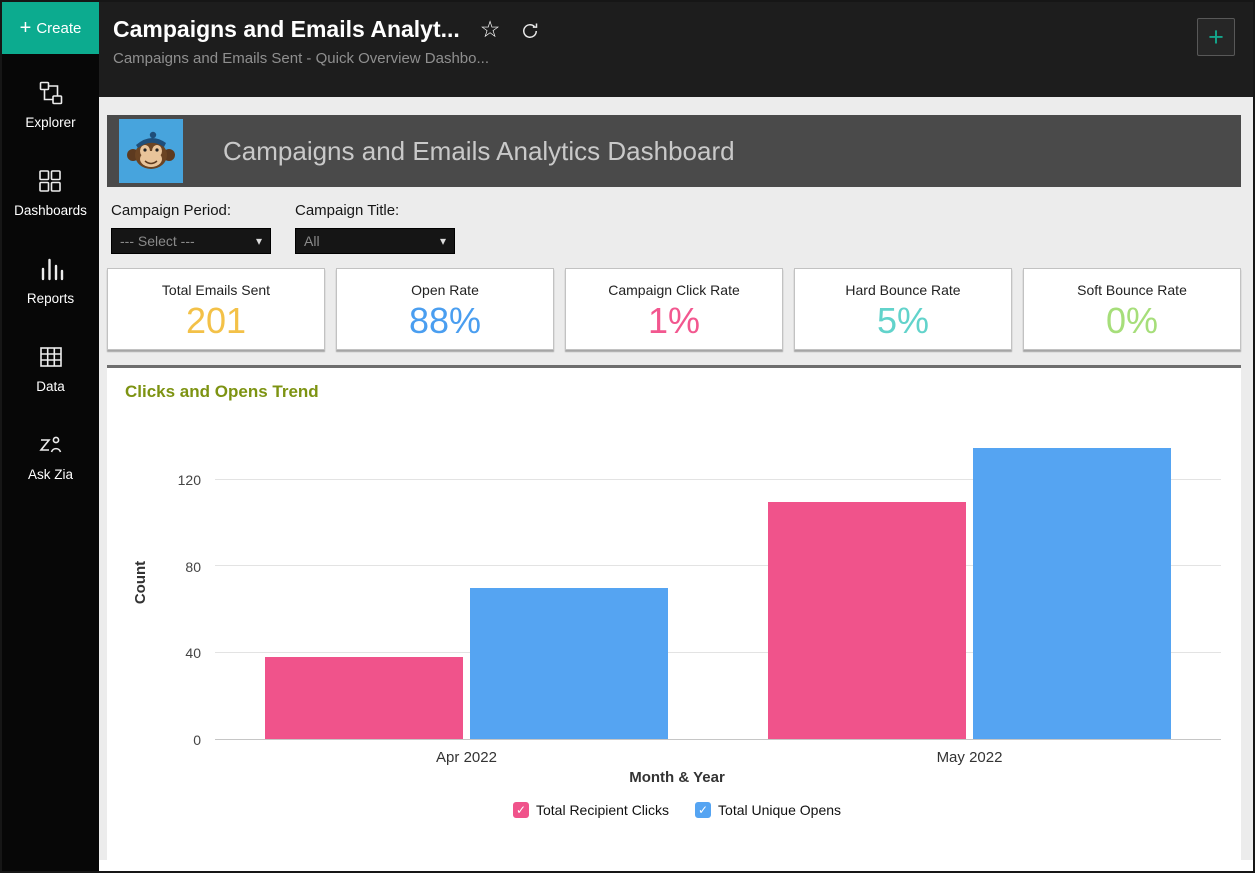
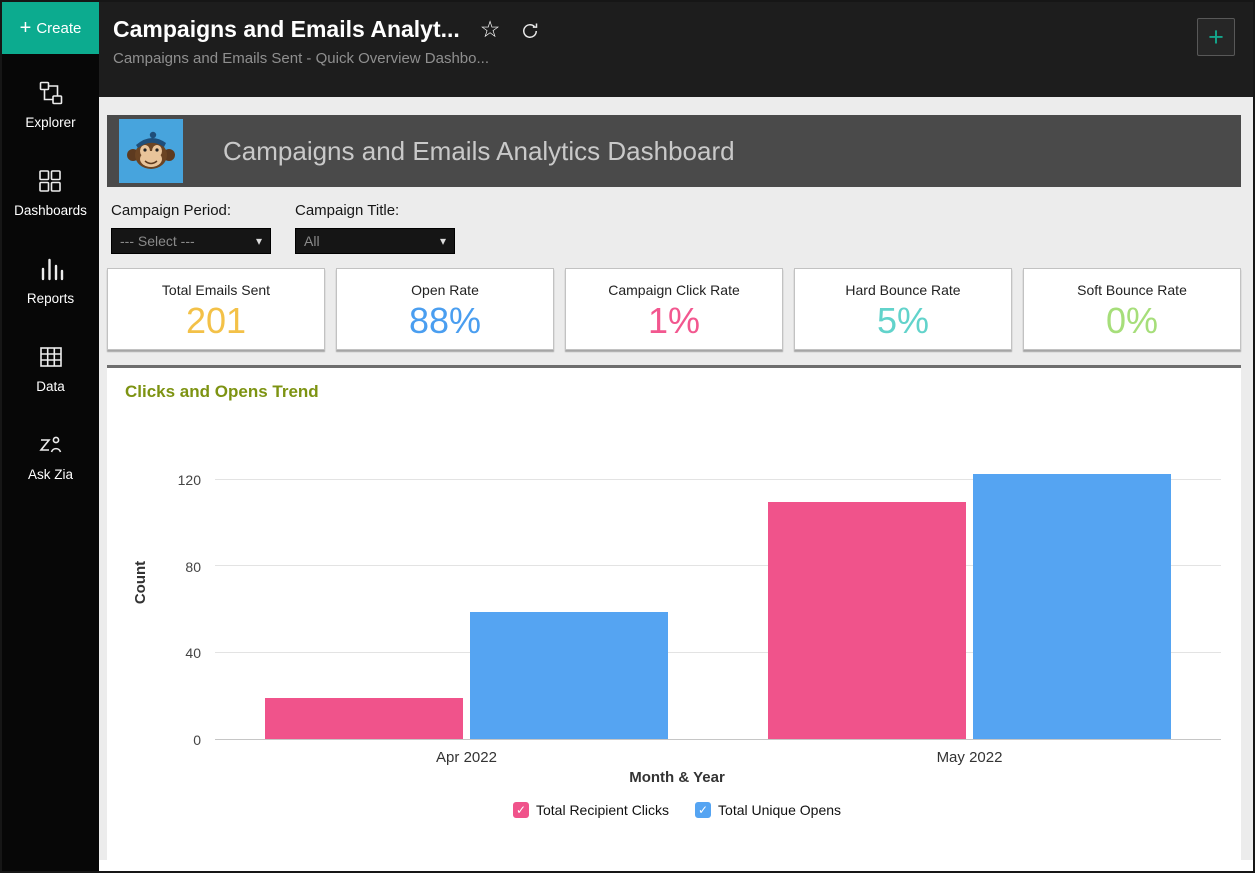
Total Recipient Clicks/Apr 2022: 38 -> 19
Total Unique Opens/Apr 2022: 70 -> 59
Total Unique Opens/May 2022: 135 -> 123
